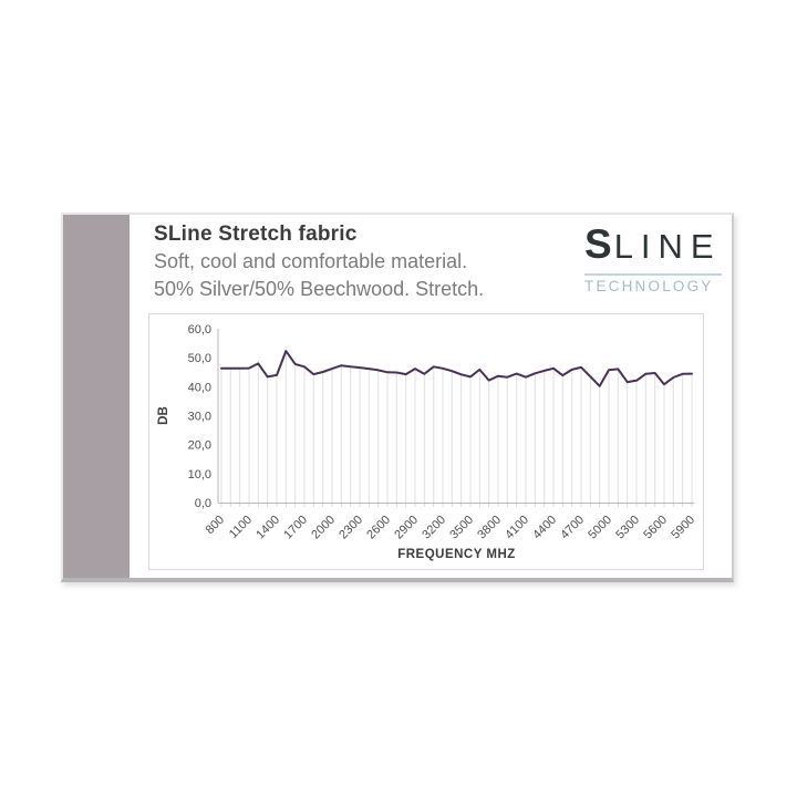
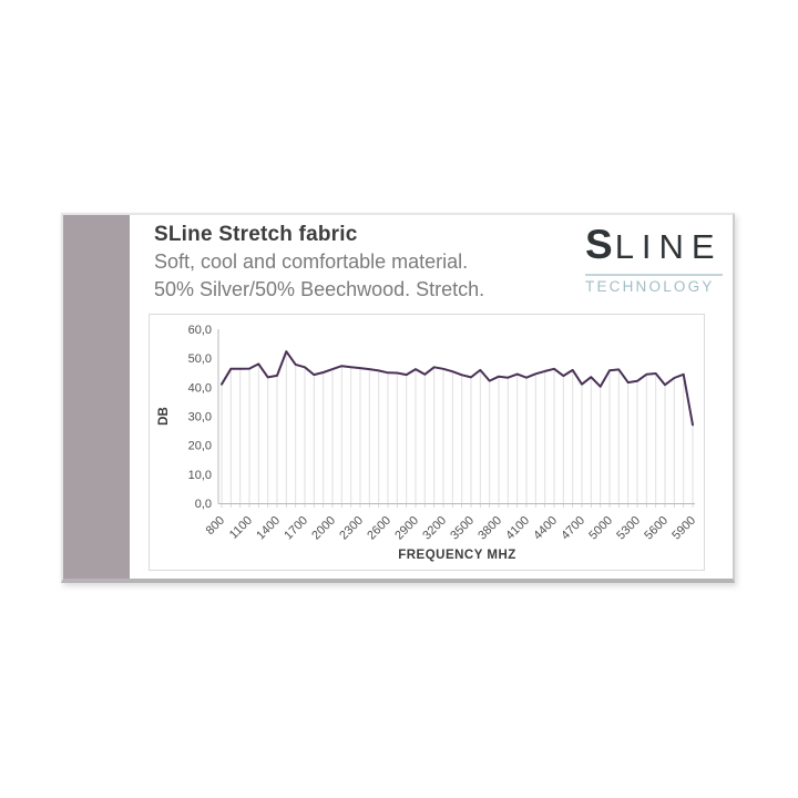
800: 46 -> 41
4700: 47 -> 41
5900: 44 -> 27
